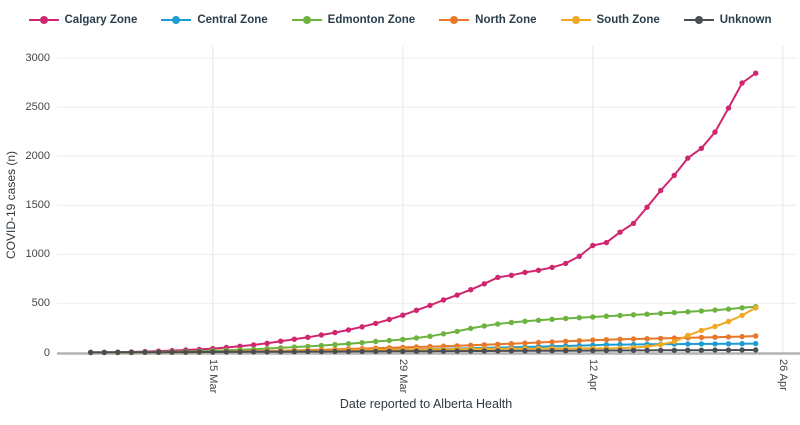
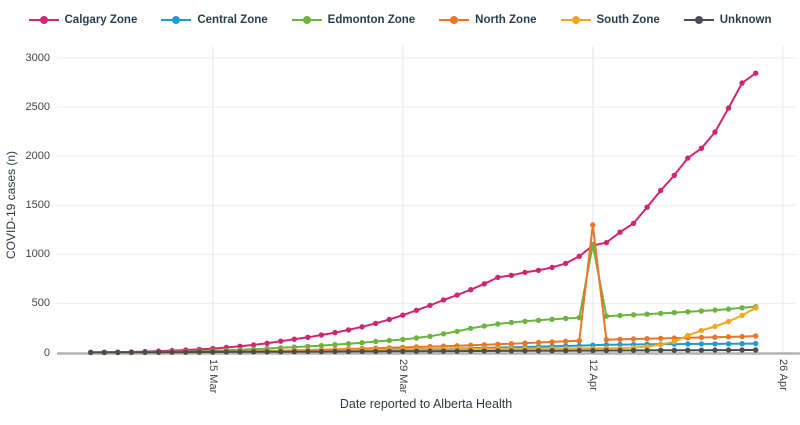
Edmonton Zone/12 Apr: 400 -> 1100
North Zone/12 Apr: 100 -> 1300
